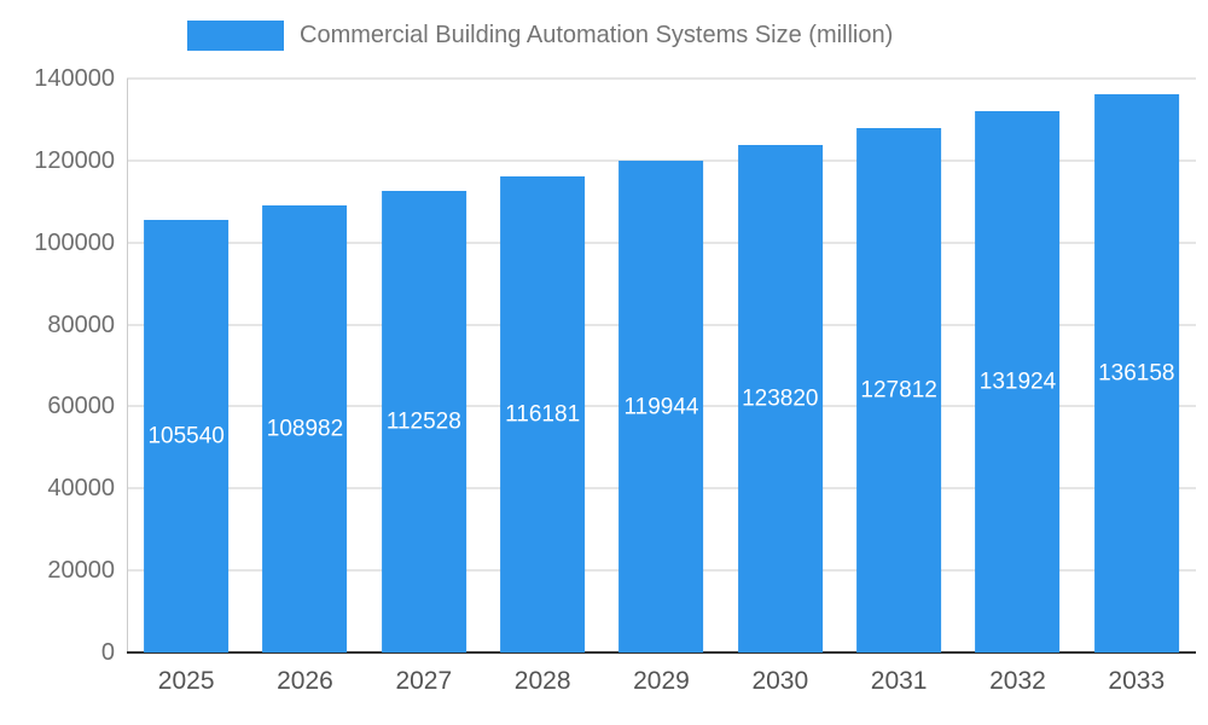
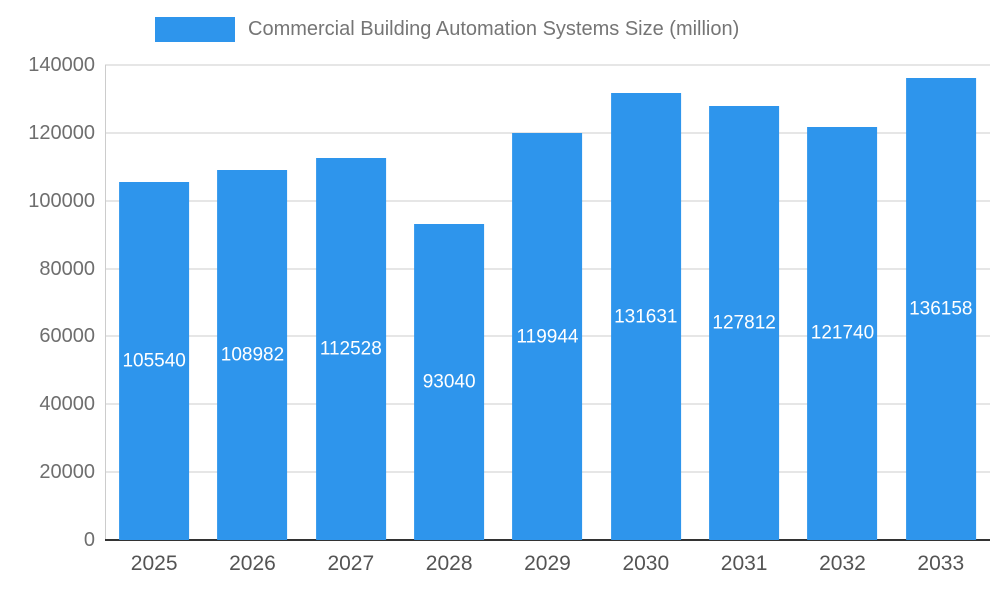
2028: 116181 -> 93040
2030: 123820 -> 131631
2032: 131924 -> 121740
